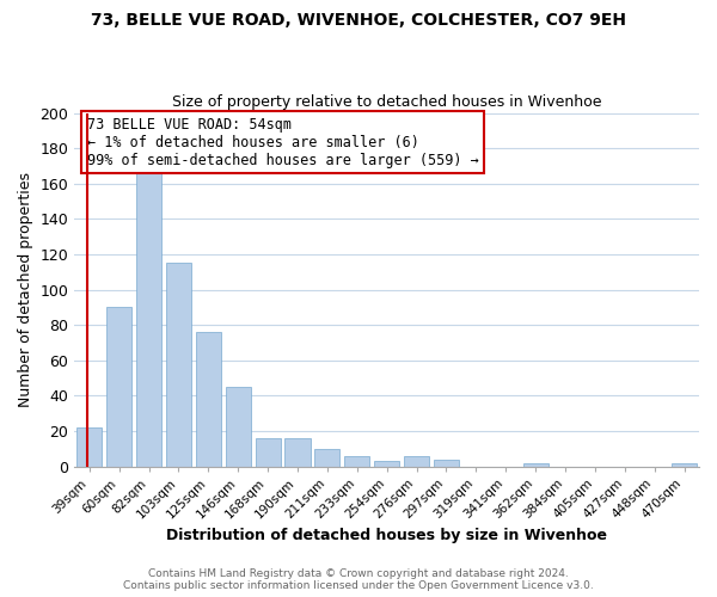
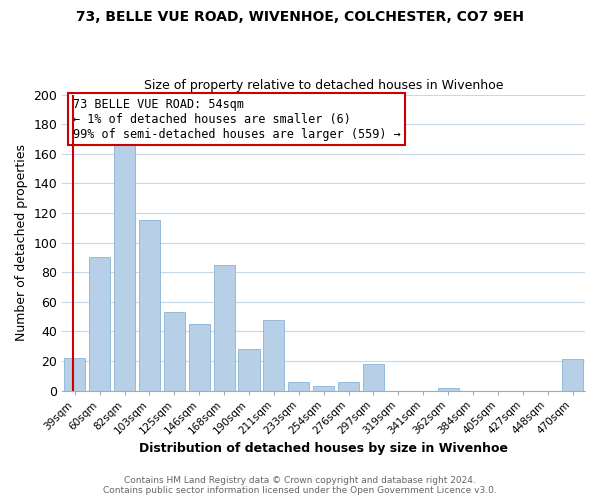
125sqm: 76 -> 53
168sqm: 16 -> 85
190sqm: 16 -> 28
211sqm: 10 -> 48
297sqm: 4 -> 18
470sqm: 2 -> 21
